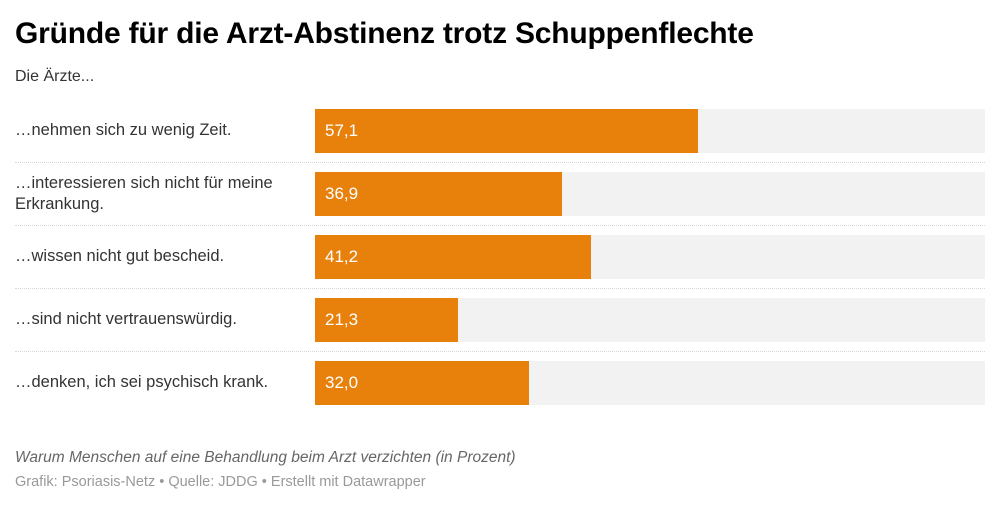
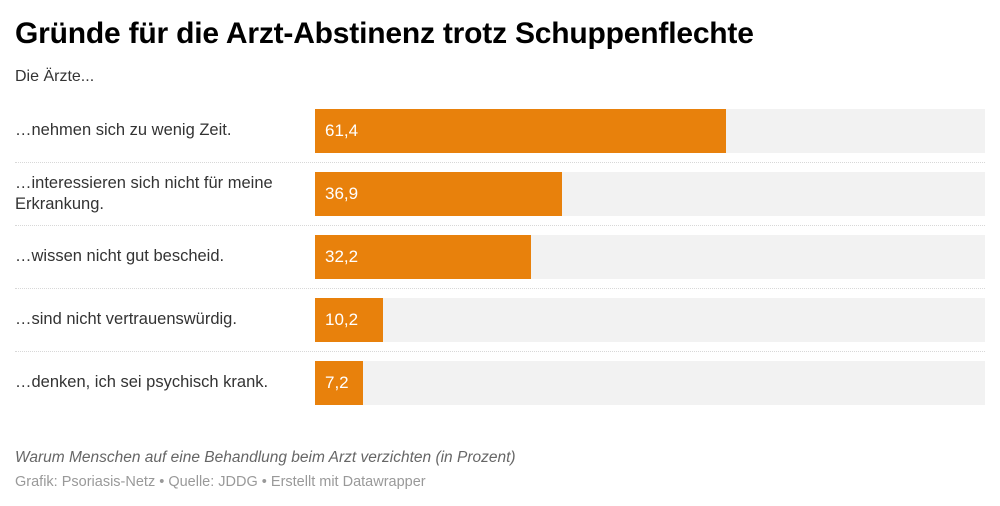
…nehmen sich zu wenig Zeit.: 57,1 -> 61,4
…wissen nicht gut bescheid.: 41,2 -> 32,2
…sind nicht vertrauenswürdig.: 21,3 -> 10,2
…denken, ich sei psychisch krank.: 32,0 -> 7,2
